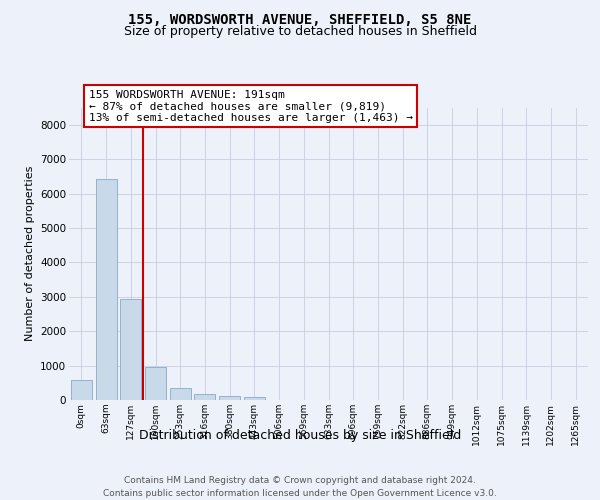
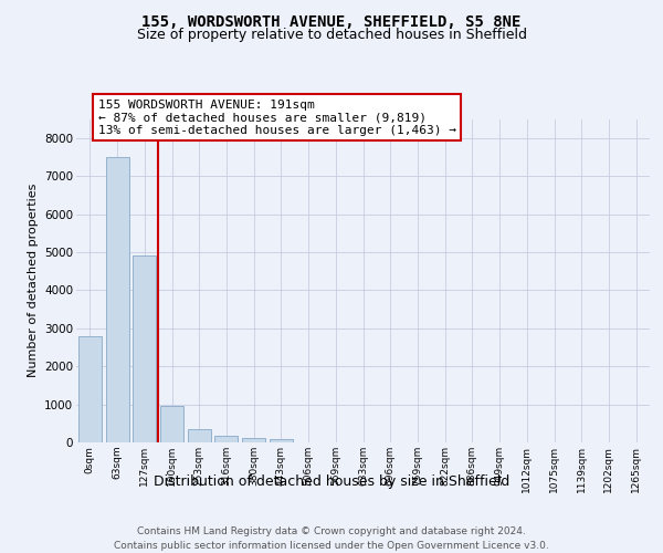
0sqm: 570 -> 2800
63sqm: 6420 -> 7500
127sqm: 2930 -> 4900
